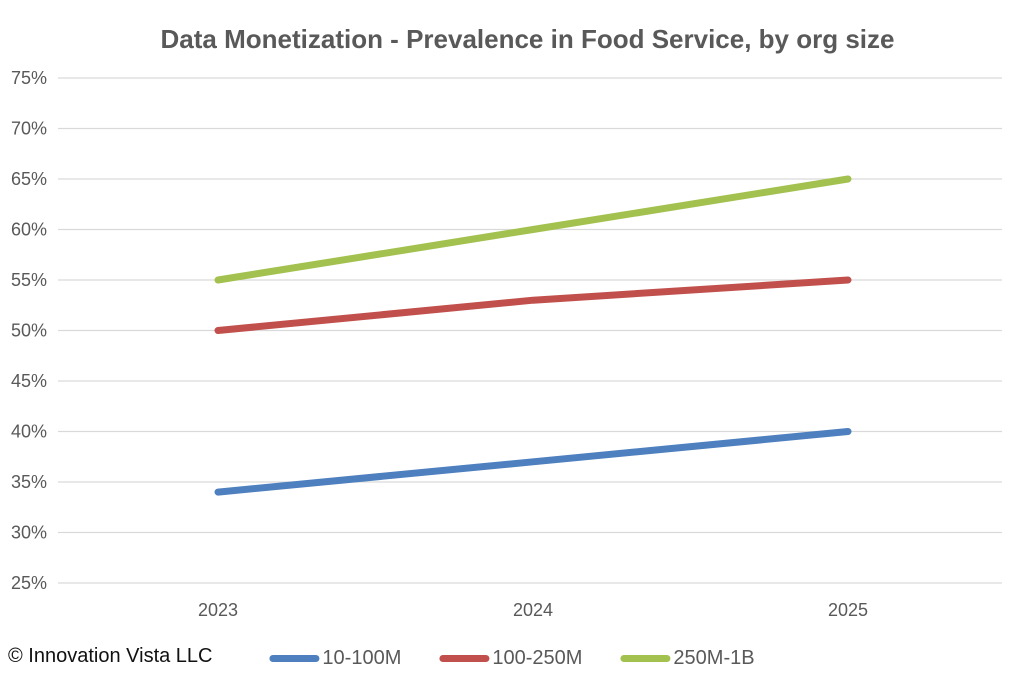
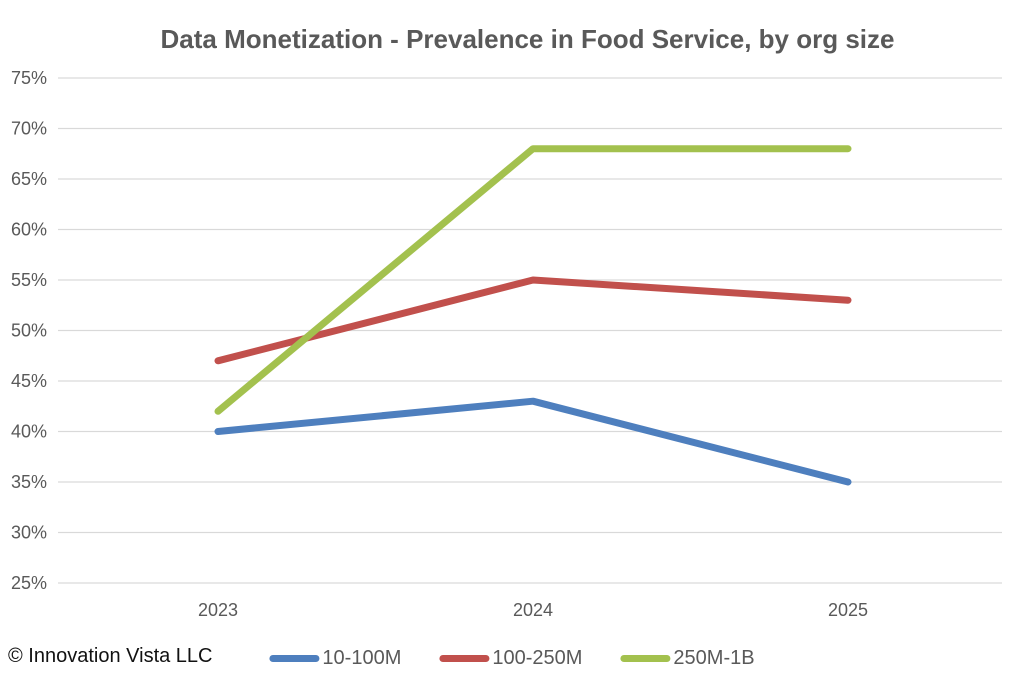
10-100M/2023: 34% -> 40%
100-250M/2023: 50% -> 47%
250M-1B/2023: 55% -> 42%
10-100M/2024: 37% -> 43%
100-250M/2024: 53% -> 55%
250M-1B/2024: 60% -> 68%
10-100M/2025: 40% -> 35%
100-250M/2025: 55% -> 53%
250M-1B/2025: 65% -> 68%
